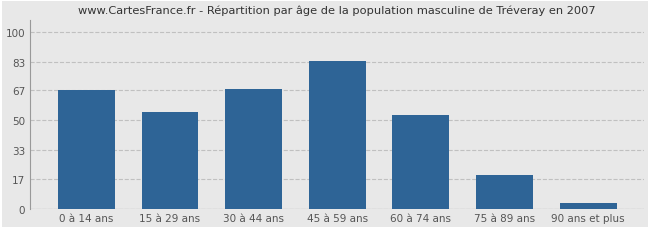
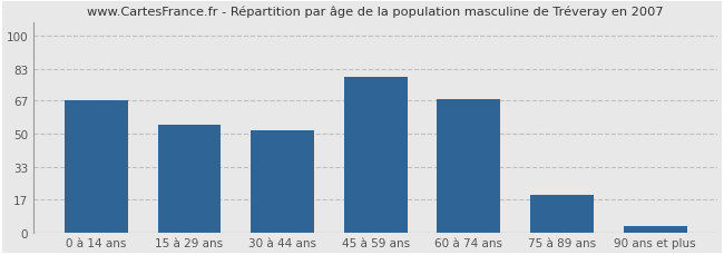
30 à 44 ans: 68 -> 52
45 à 59 ans: 84 -> 79
60 à 74 ans: 53 -> 68
